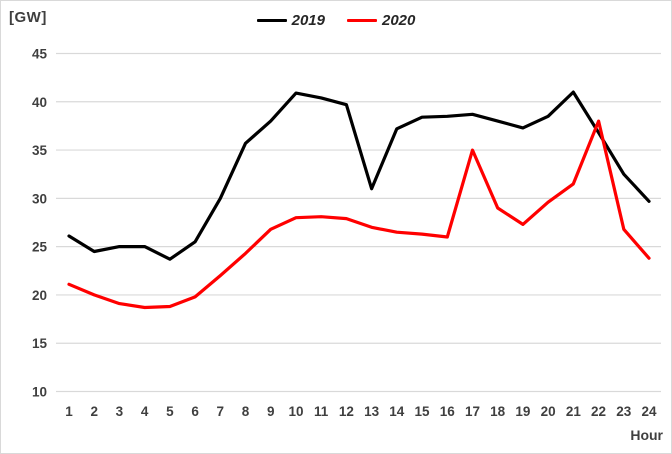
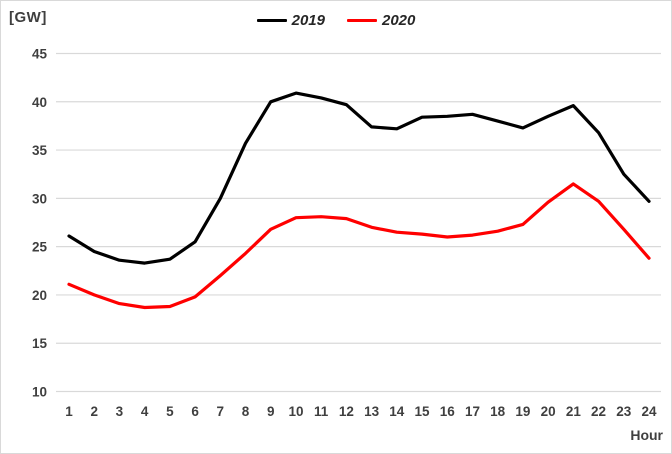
2019/3: 25 -> 24
2019/4: 25 -> 23
2019/9: 38 -> 40
2019/13: 31 -> 37
2020/17: 35 -> 26
2020/18: 29 -> 27
2019/21: 41 -> 40
2020/22: 38 -> 30
